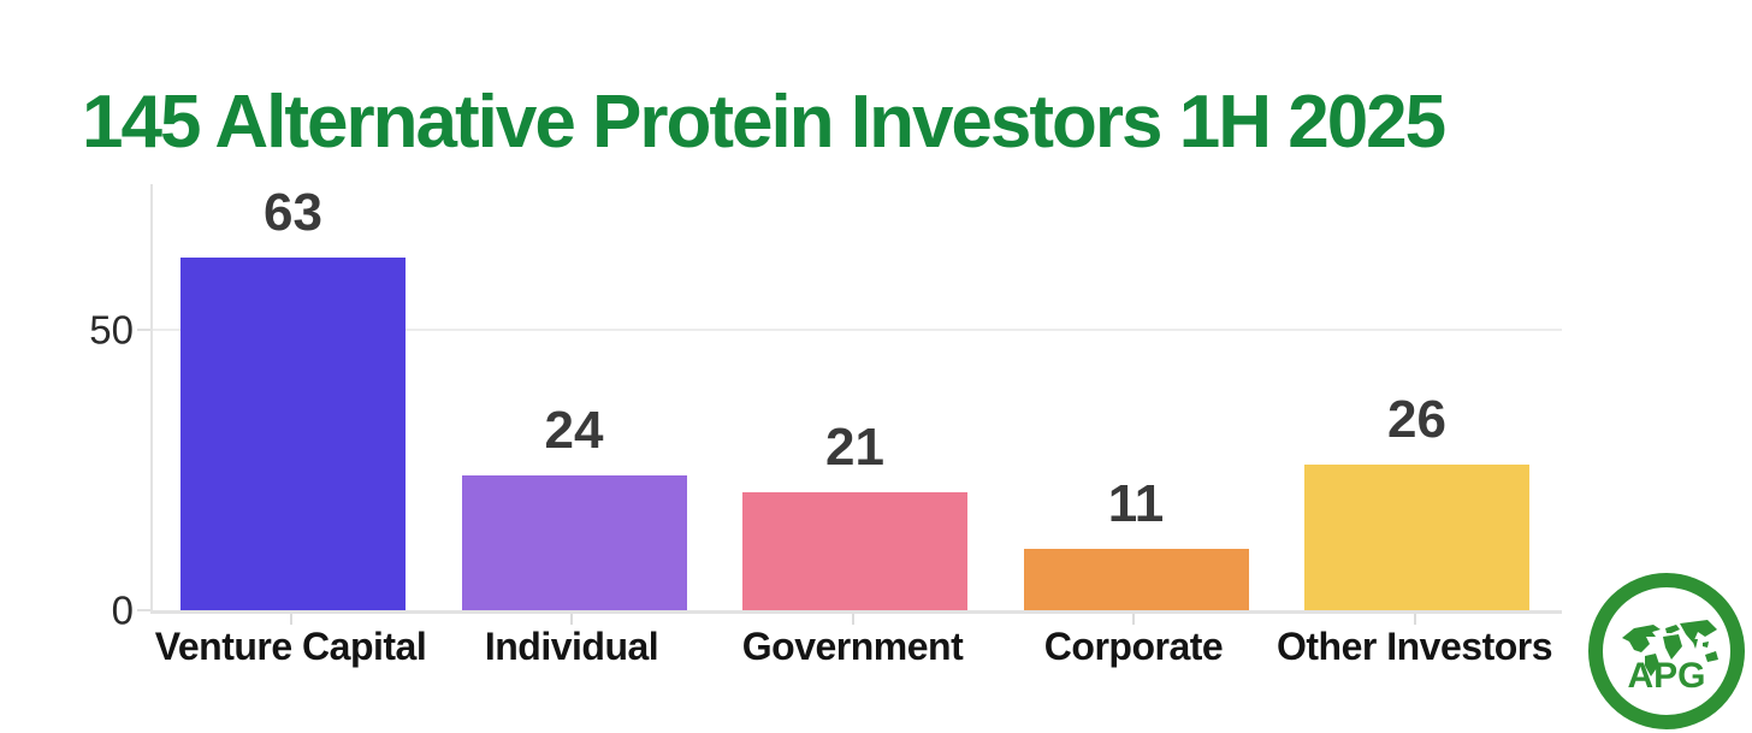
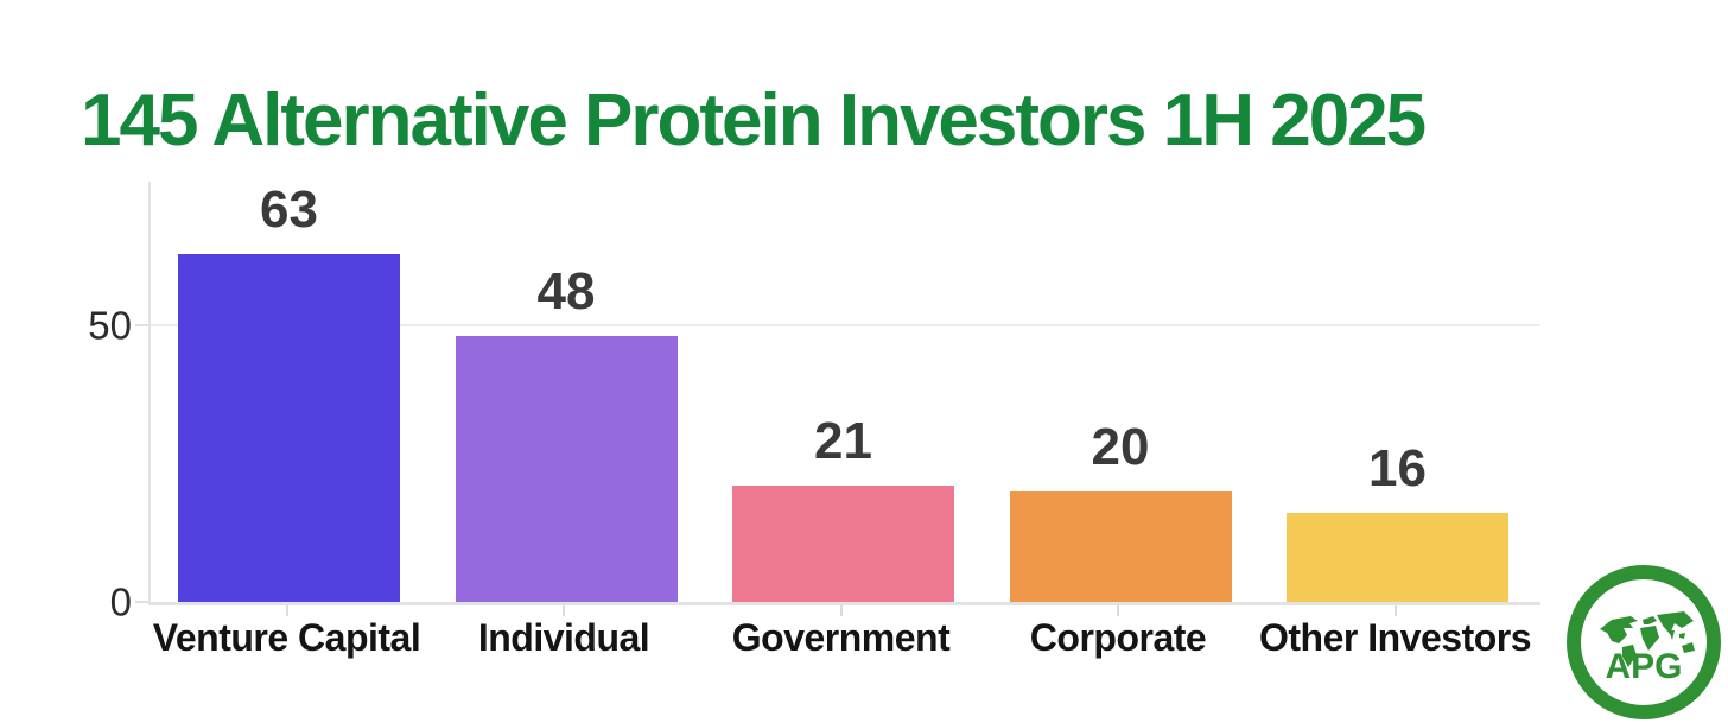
Individual: 24 -> 48
Corporate: 11 -> 20
Other Investors: 26 -> 16
